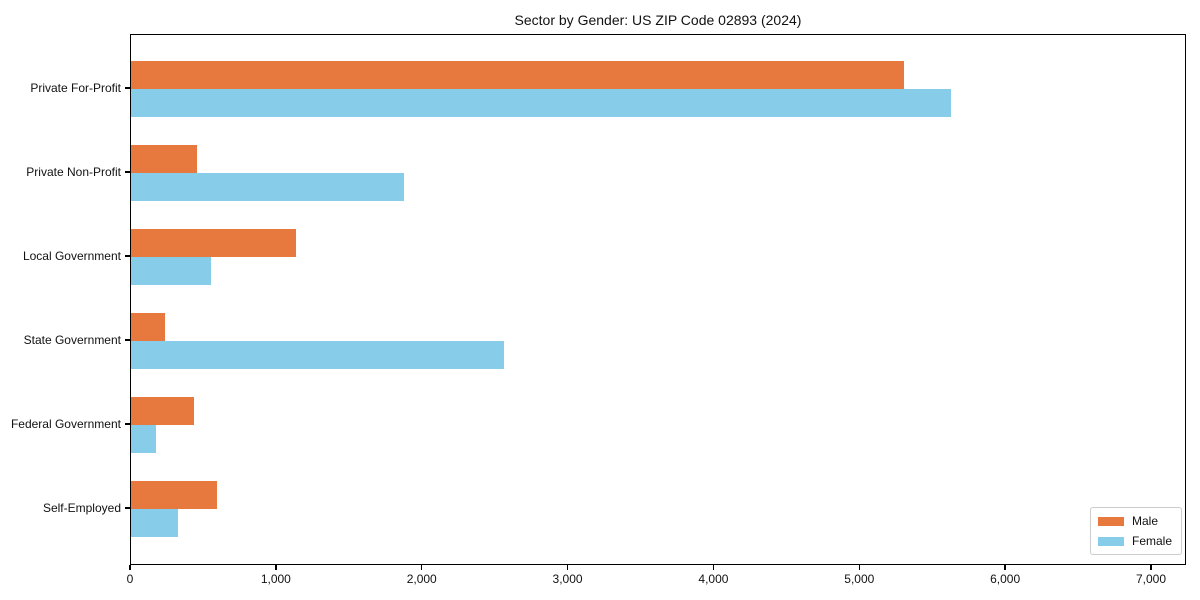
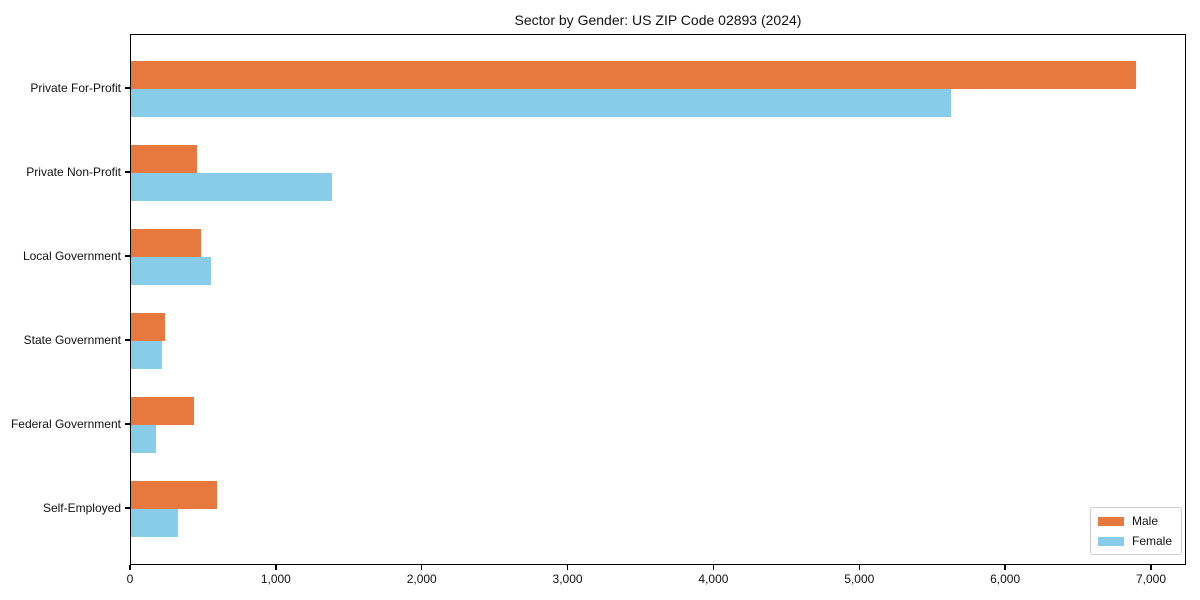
Male/Private For-Profit: 5300 -> 6890
Female/Private Non-Profit: 1870 -> 1380
Male/Local Government: 1130 -> 480
Female/State Government: 2560 -> 210
